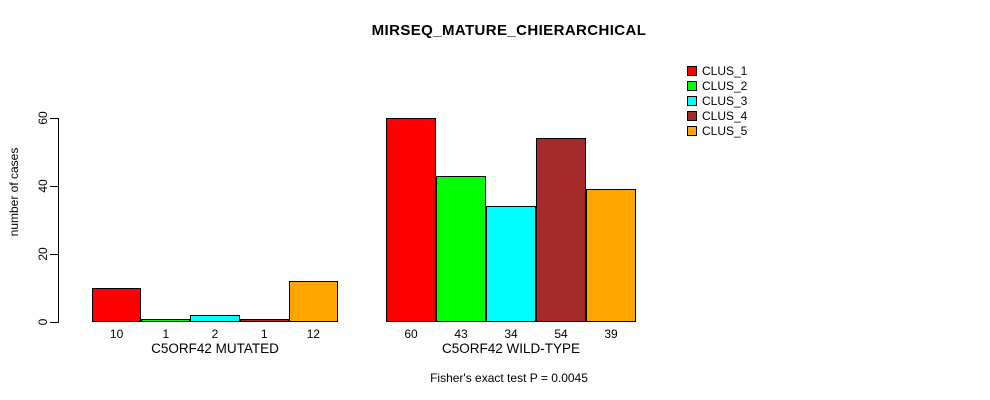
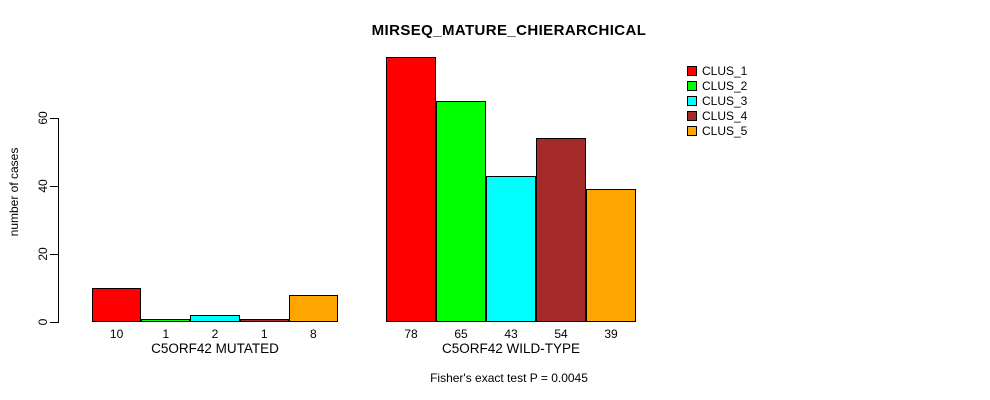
CLUS_5/C5ORF42 MUTATED: 12 -> 8
CLUS_1/C5ORF42 WILD-TYPE: 60 -> 78
CLUS_2/C5ORF42 WILD-TYPE: 43 -> 65
CLUS_3/C5ORF42 WILD-TYPE: 34 -> 43
